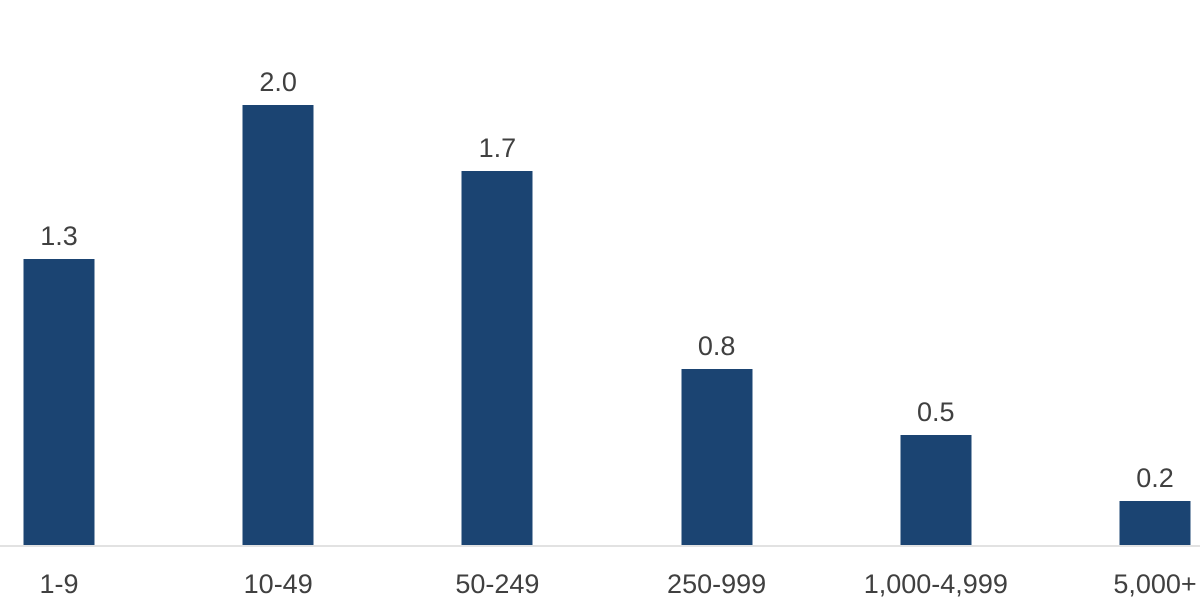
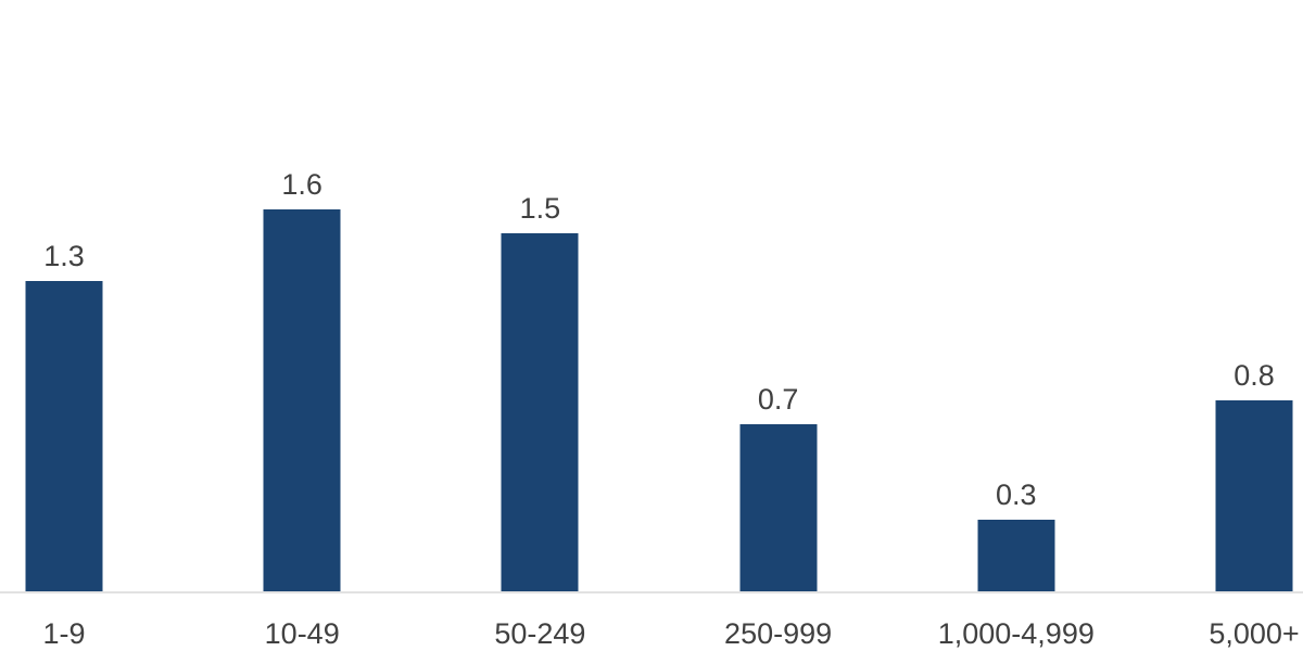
10-49: 2.0 -> 1.6
50-249: 1.7 -> 1.5
250-999: 0.8 -> 0.7
1,000-4,999: 0.5 -> 0.3
5,000+: 0.2 -> 0.8
